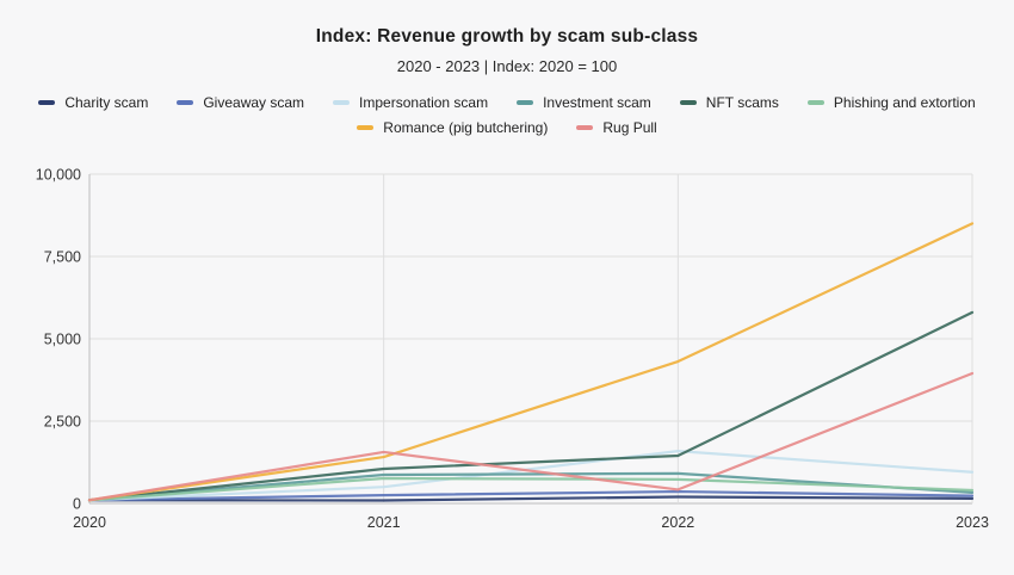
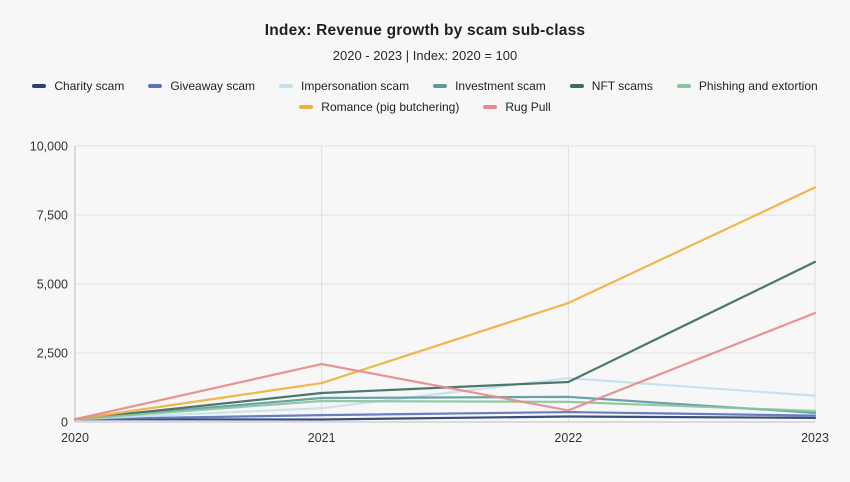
Rug Pull/2021: 1600 -> 2100
